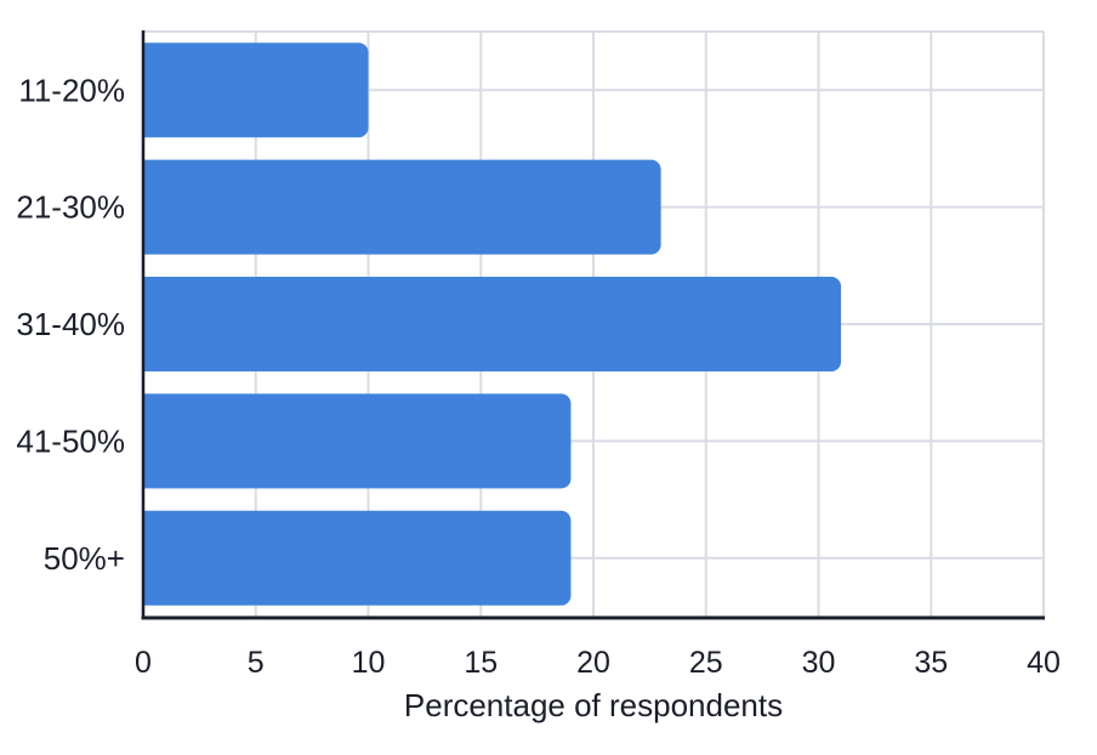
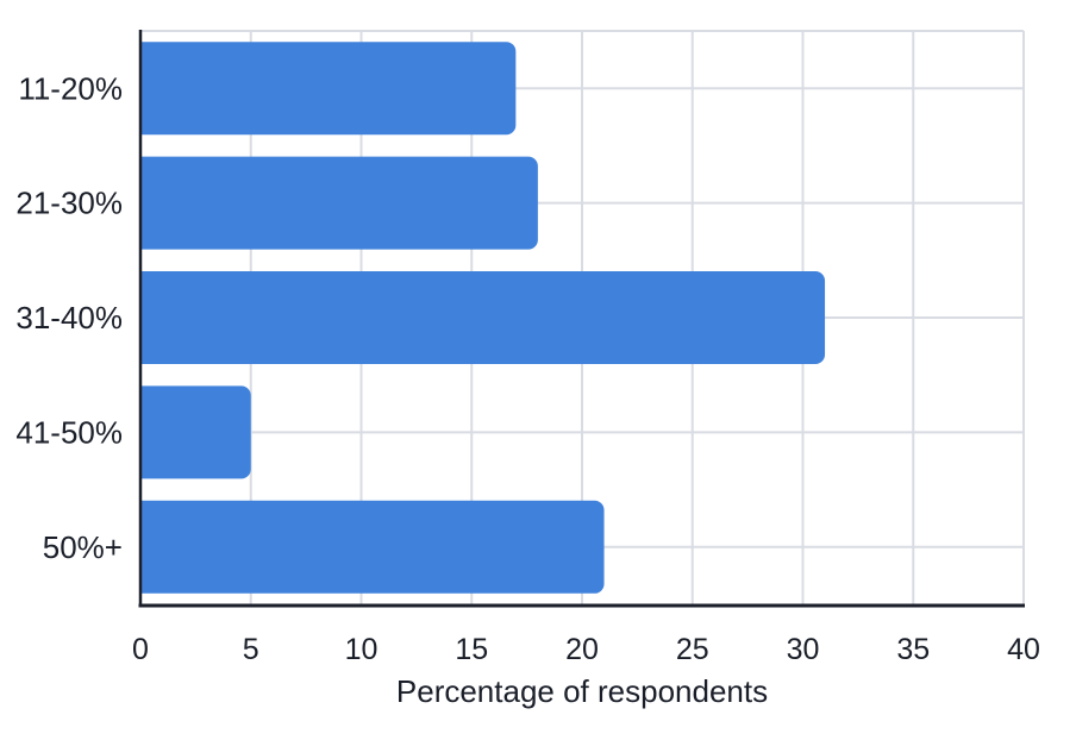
11-20%: 10 -> 17
21-30%: 23 -> 18
41-50%: 19 -> 5
50%+: 19 -> 21
